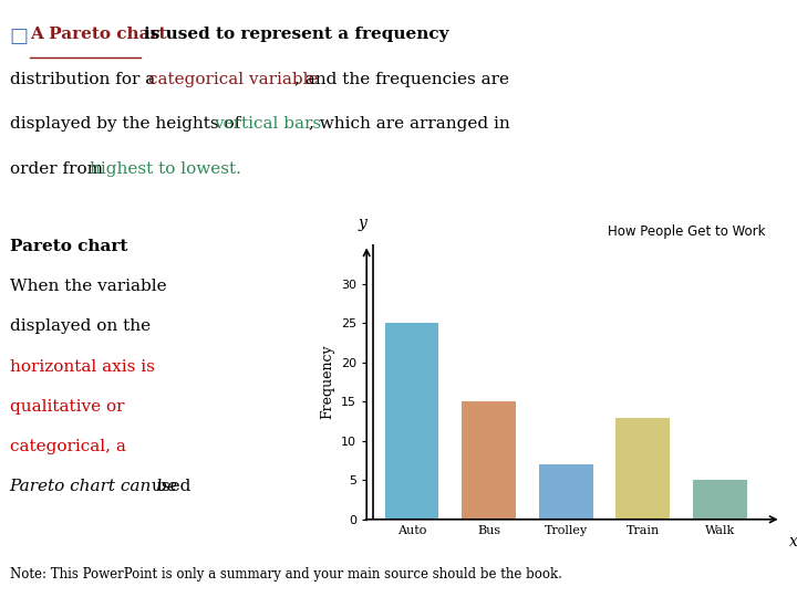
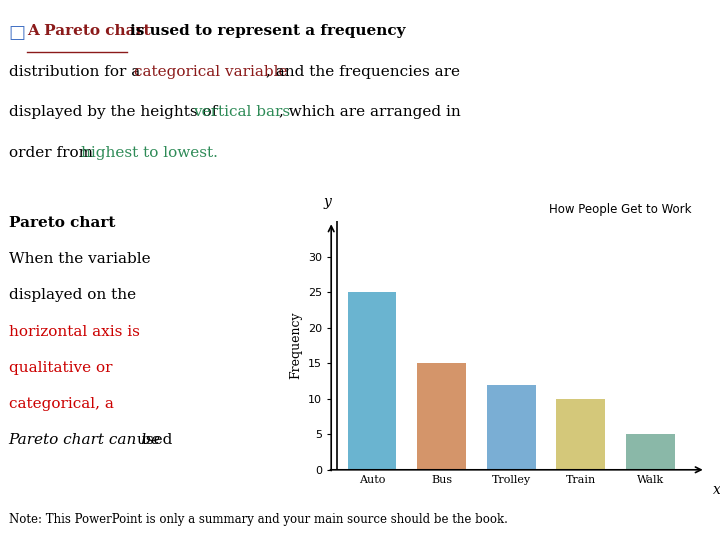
Trolley: 7 -> 12
Train: 13 -> 10
